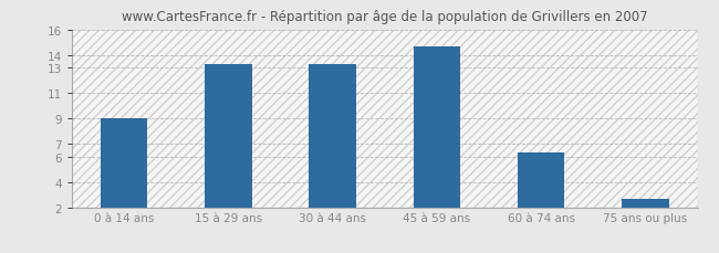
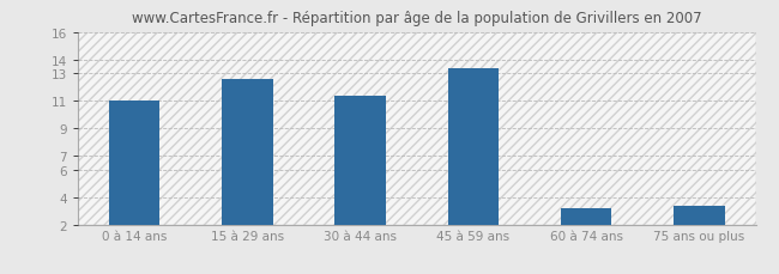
0 à 14 ans: 9.0 -> 11.0
15 à 29 ans: 13.3 -> 12.6
30 à 44 ans: 13.3 -> 11.4
45 à 59 ans: 14.7 -> 13.4
60 à 74 ans: 6.3 -> 3.2
75 ans ou plus: 2.7 -> 3.4
